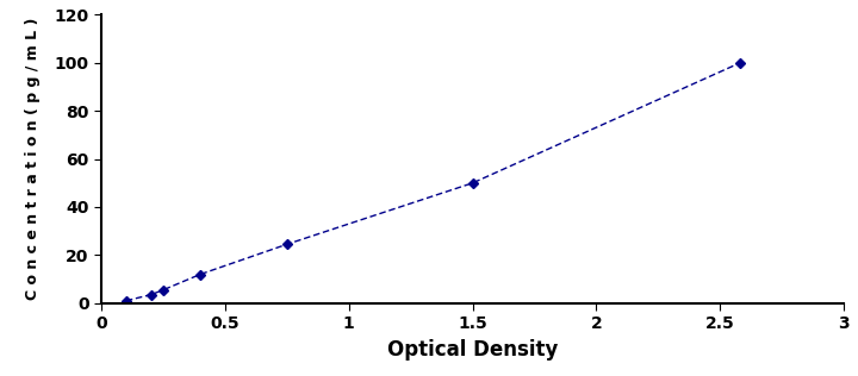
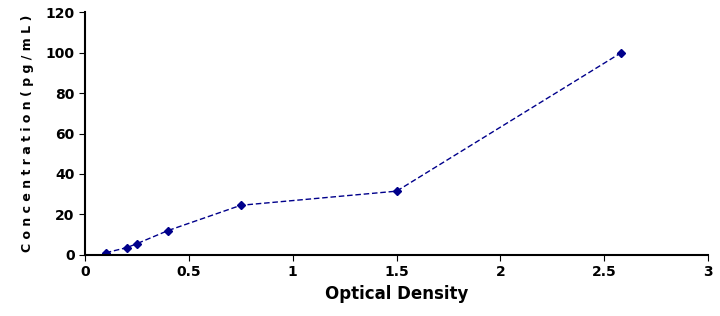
1.5: 50.0 -> 31.5
